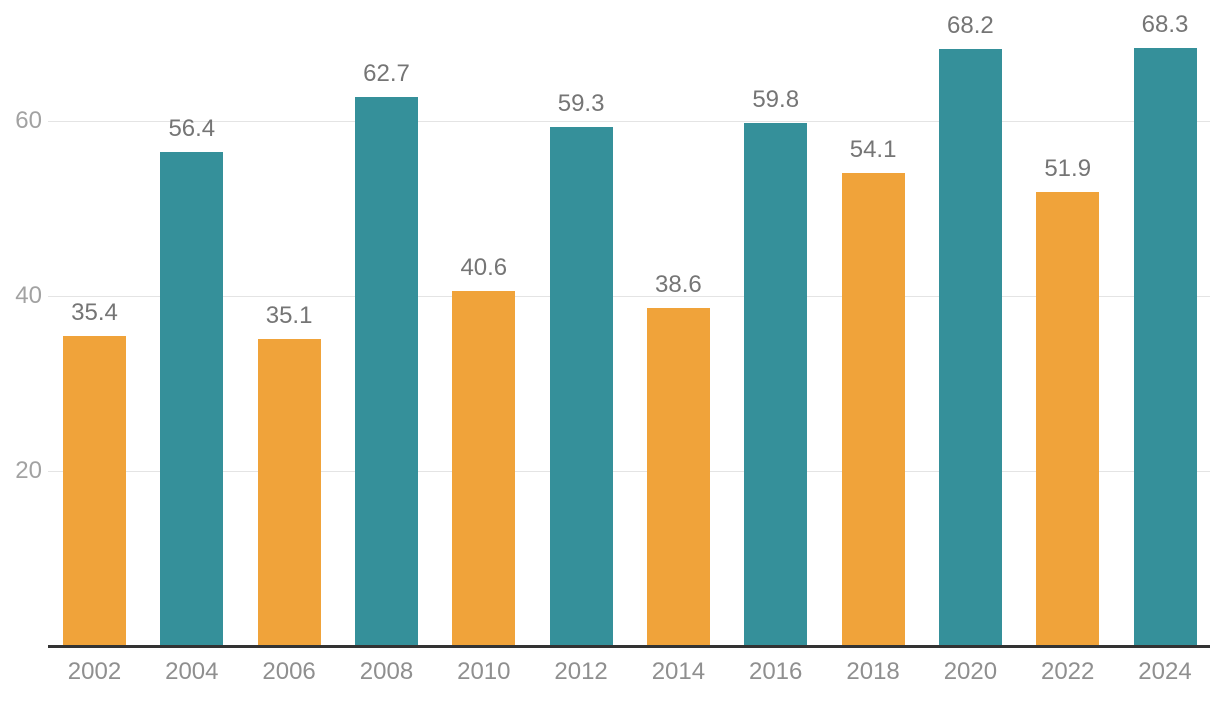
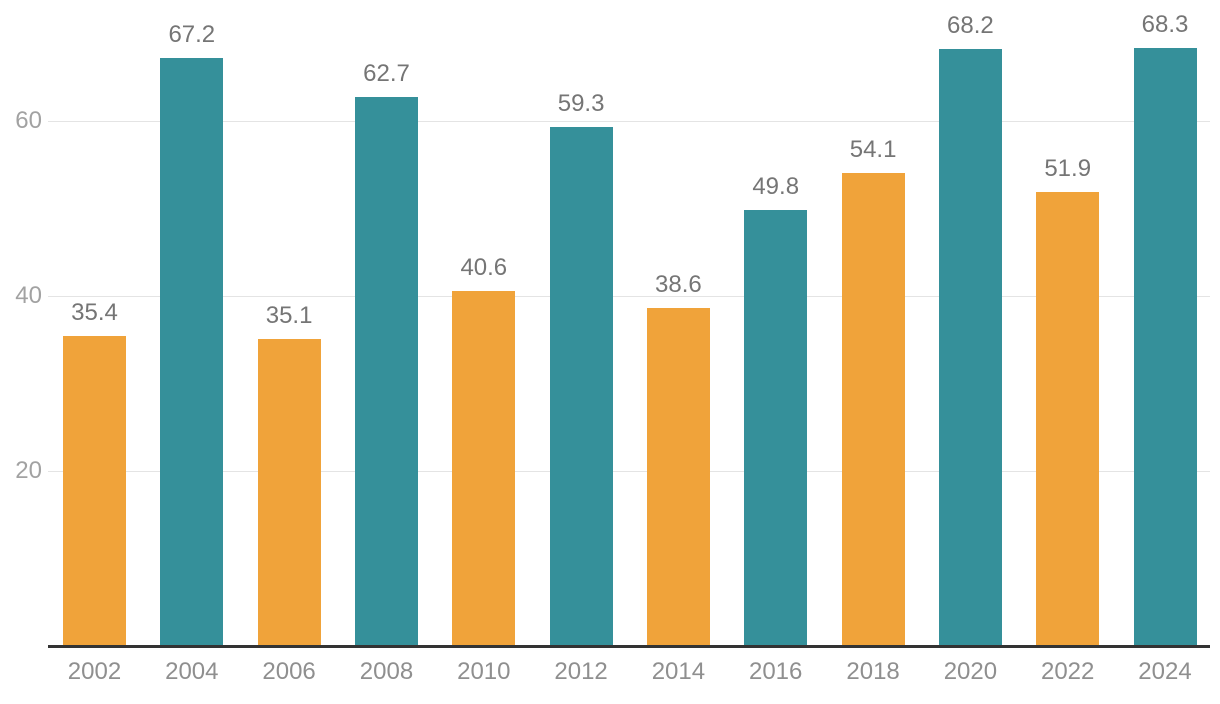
2004: 56.4 -> 67.2
2016: 59.8 -> 49.8
